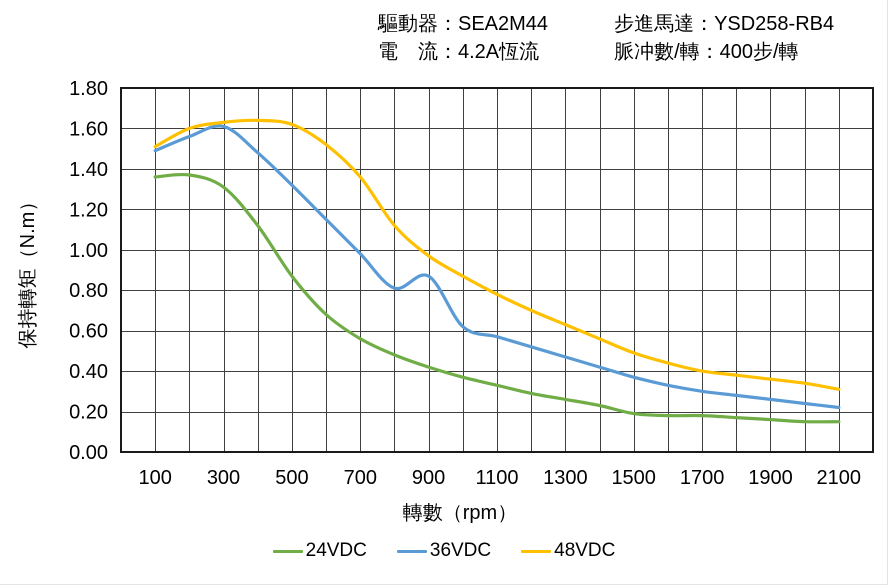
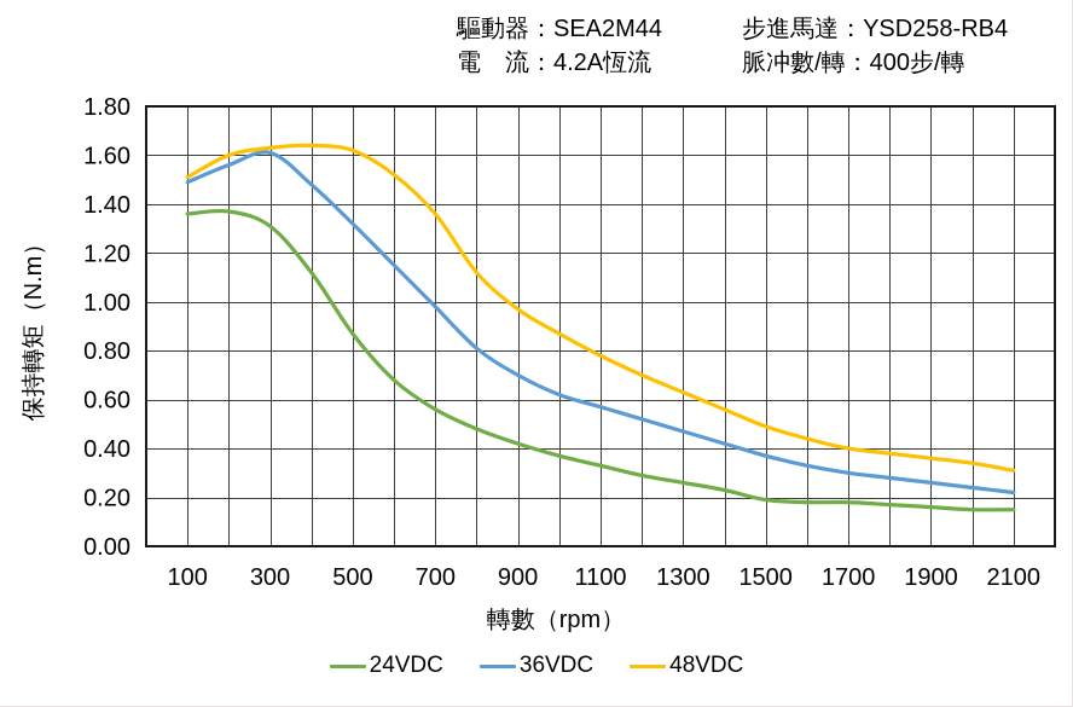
36VDC/900: 0.87 -> 0.70
